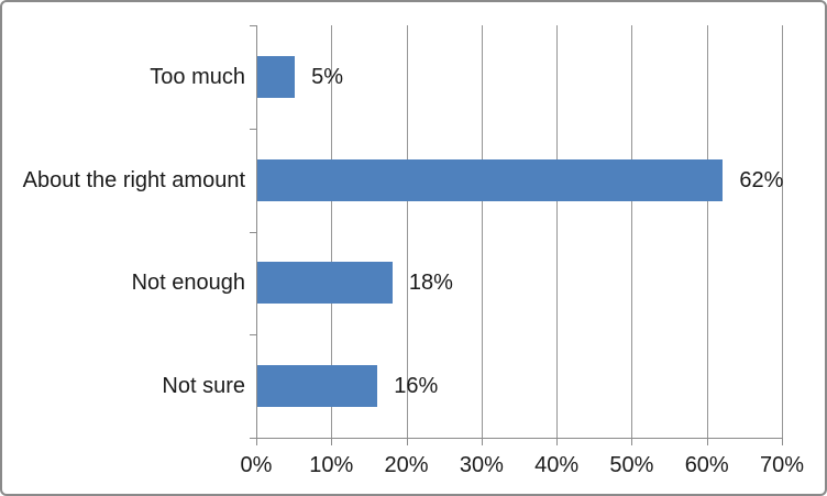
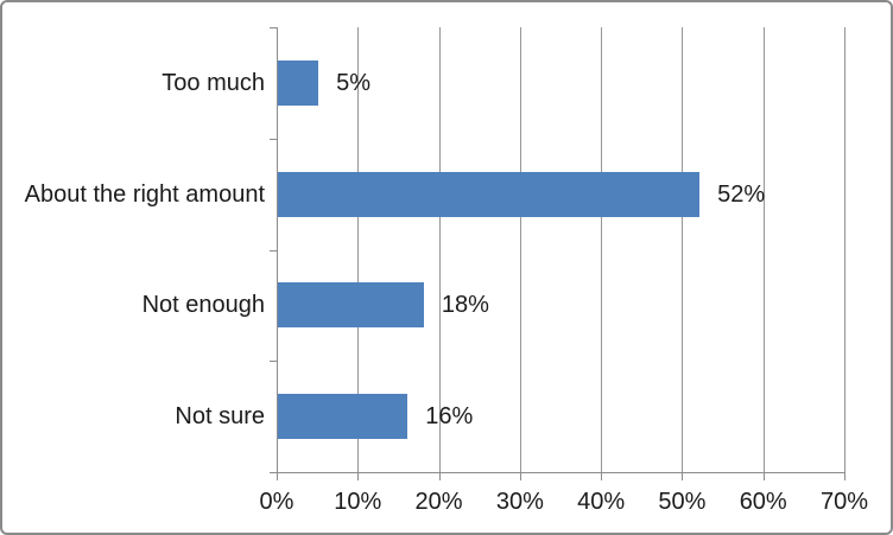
About the right amount: 62% -> 52%
